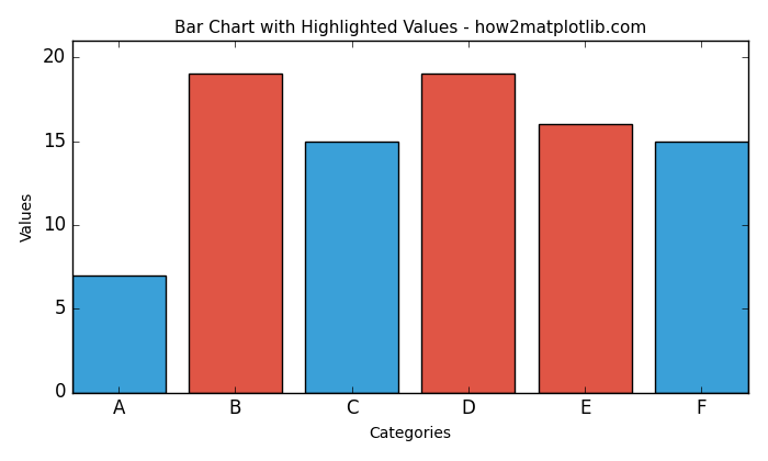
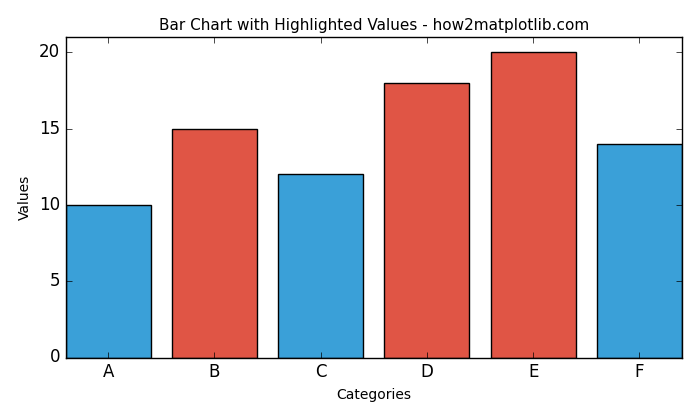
A: 7 -> 10
B: 19 -> 15
C: 15 -> 12
D: 19 -> 18
E: 16 -> 20
F: 15 -> 14
